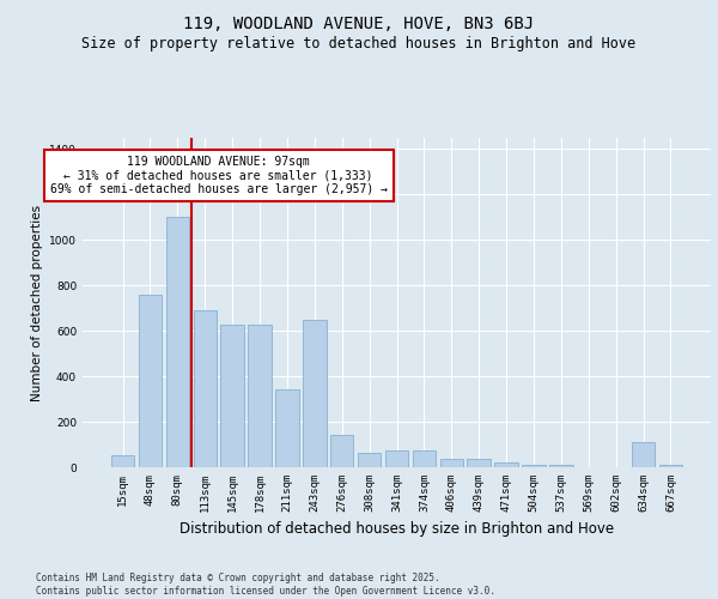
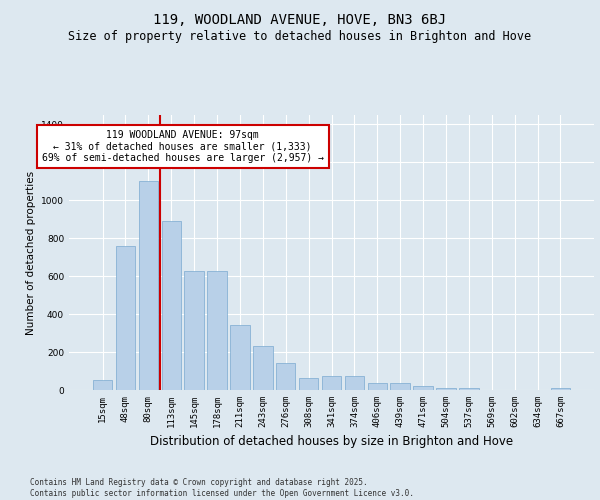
113sqm: 690 -> 890
243sqm: 650 -> 230
634sqm: 110 -> 0
